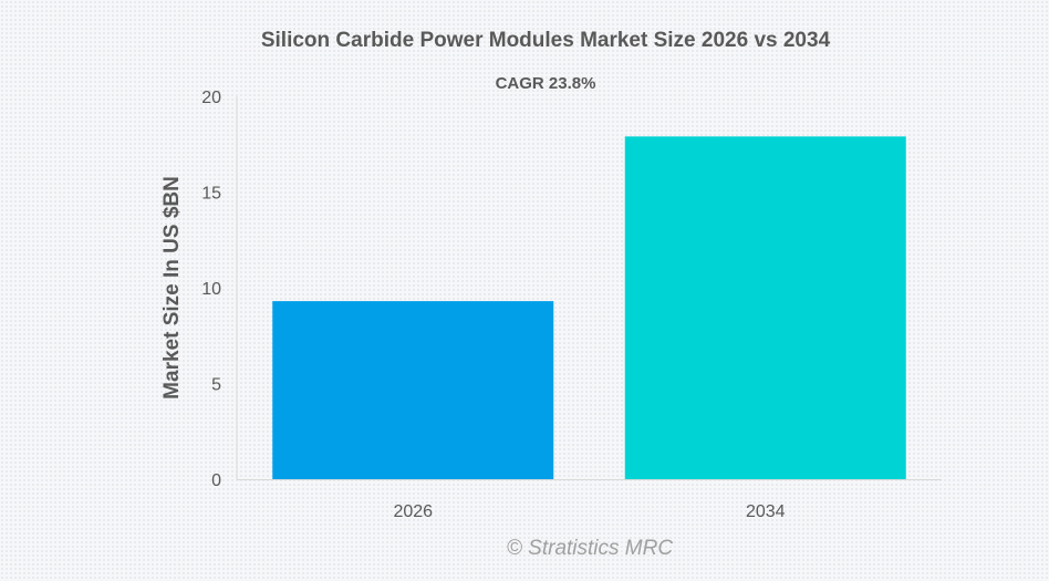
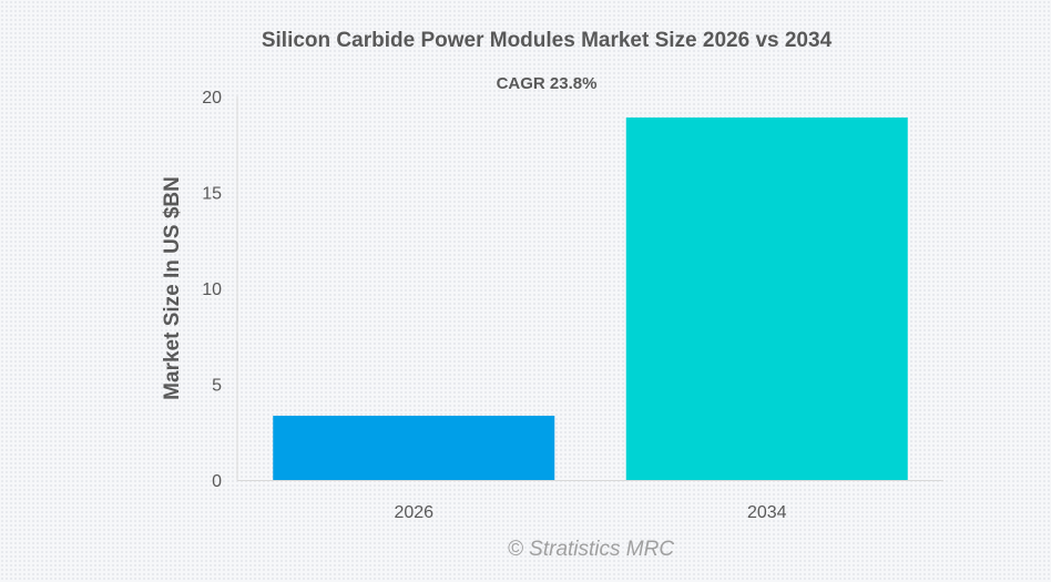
2026: 9.3 -> 3.4
2034: 17.9 -> 18.9
